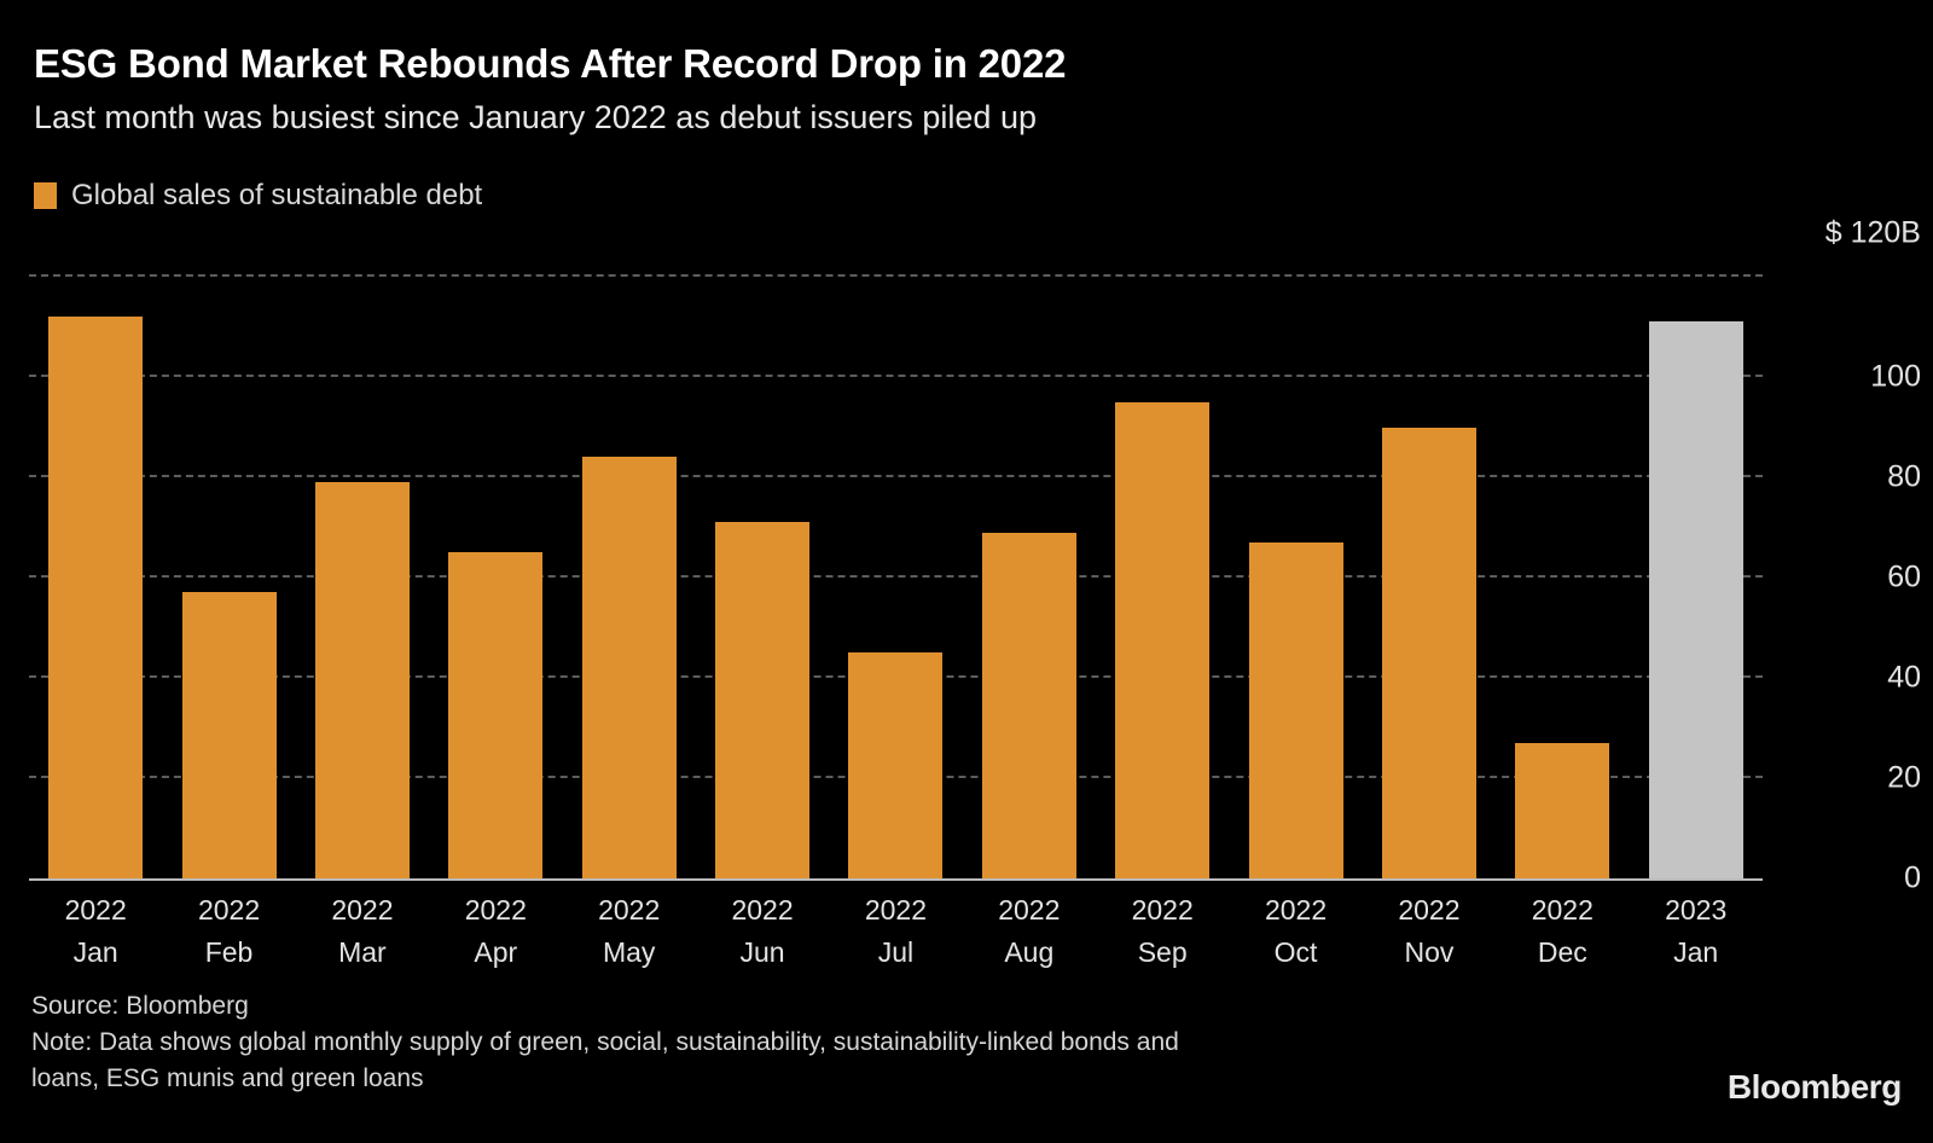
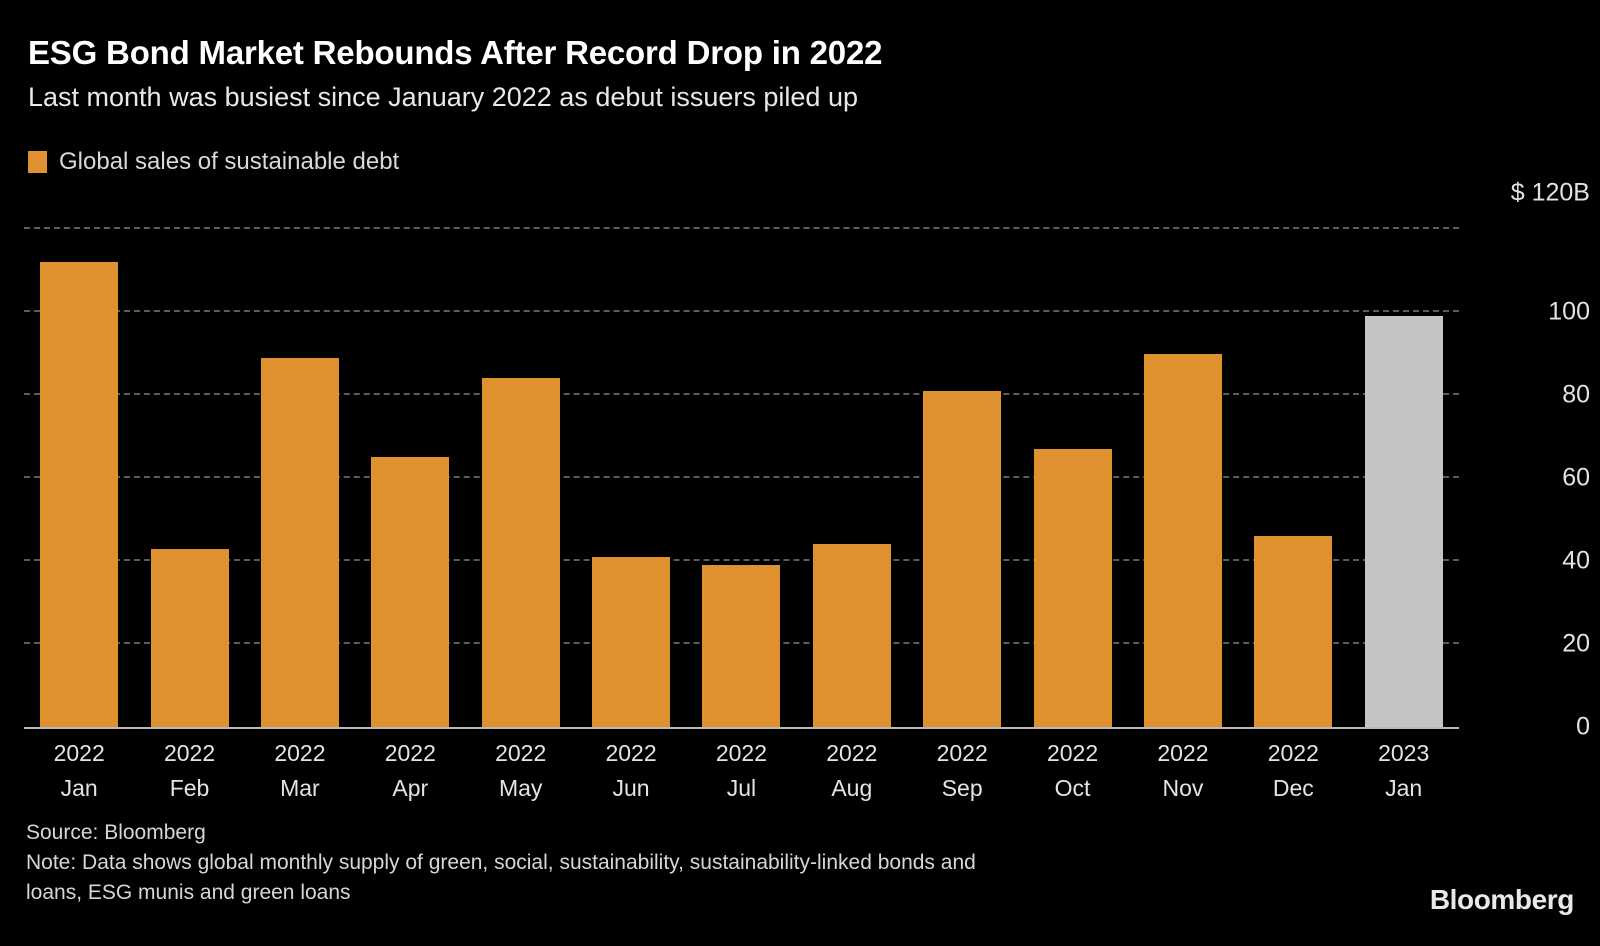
2022 Feb: 57 -> 43
2022 Mar: 79 -> 89
2022 Jun: 71 -> 41
2022 Jul: 45 -> 39
2022 Aug: 69 -> 44
2022 Sep: 95 -> 81
2022 Dec: 27 -> 46
2023 Jan: 111 -> 99
